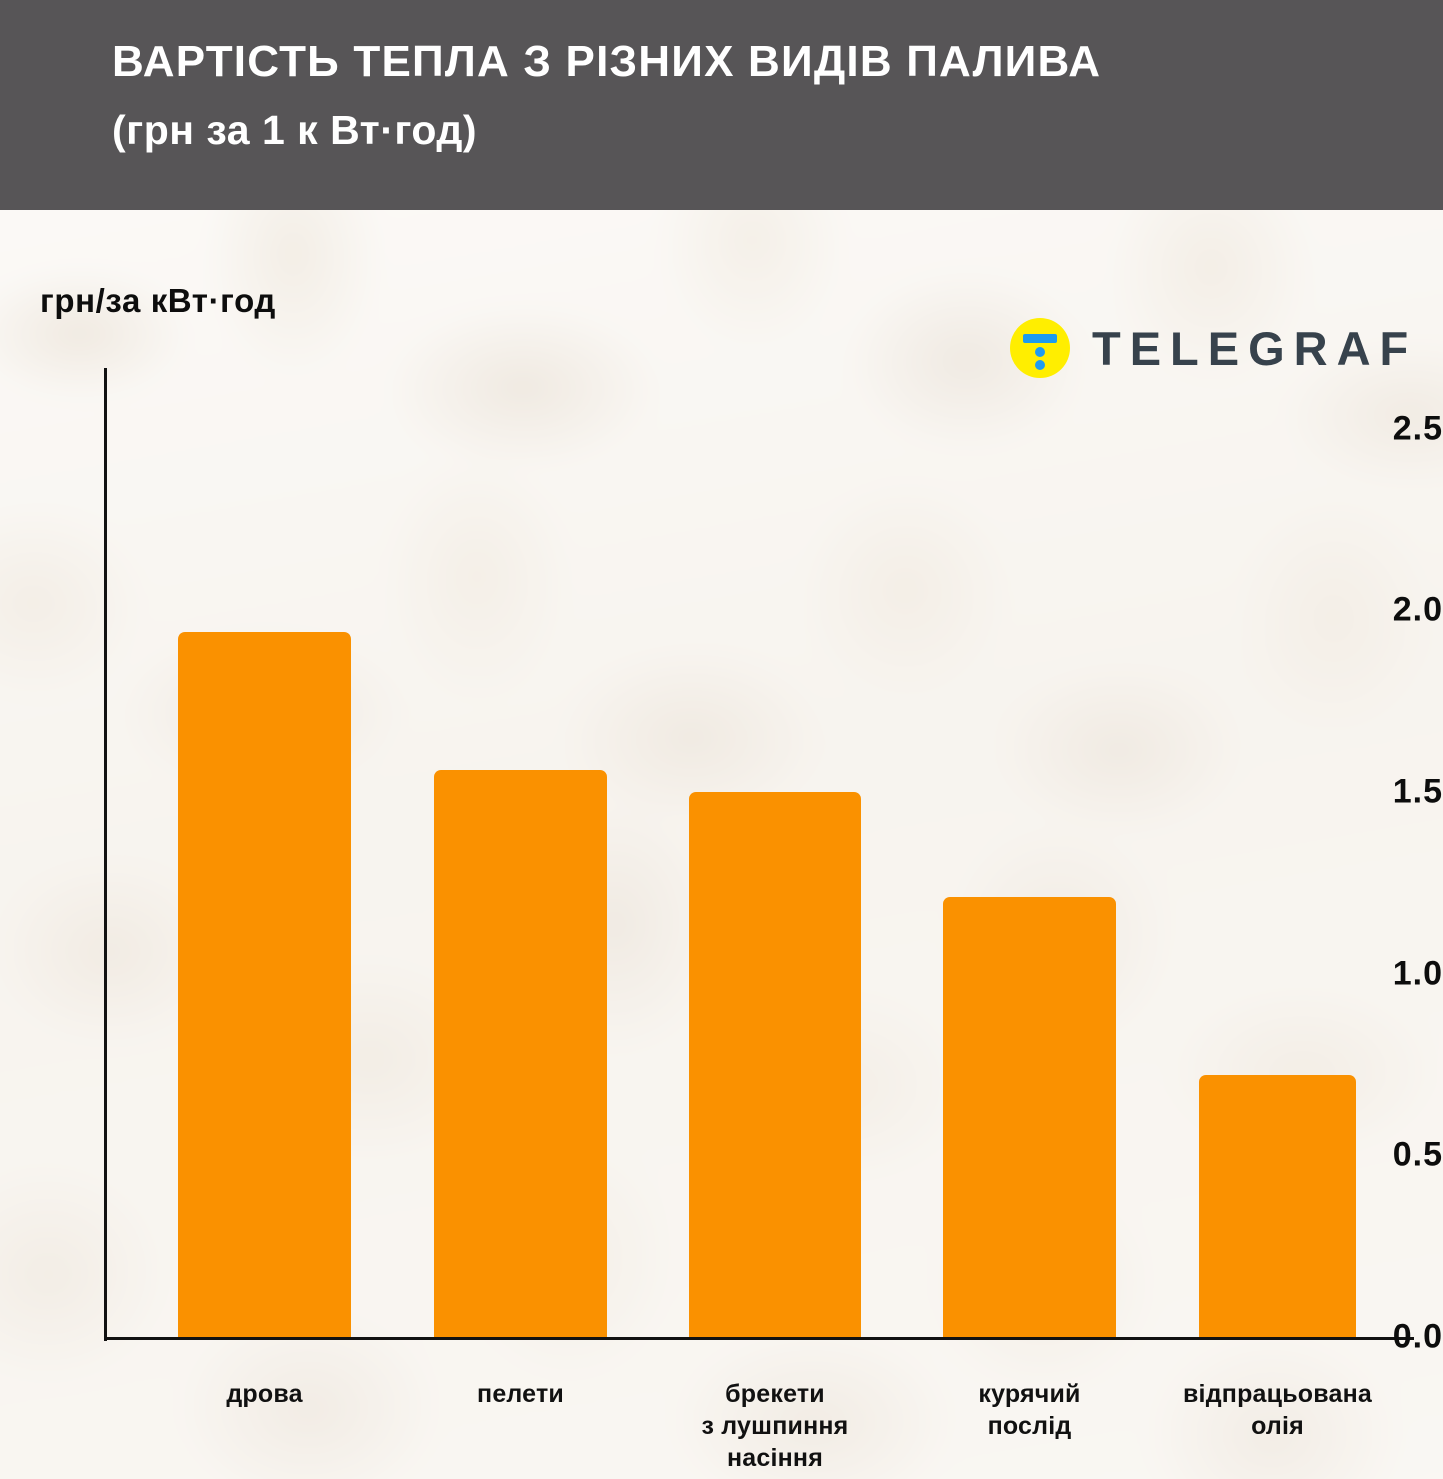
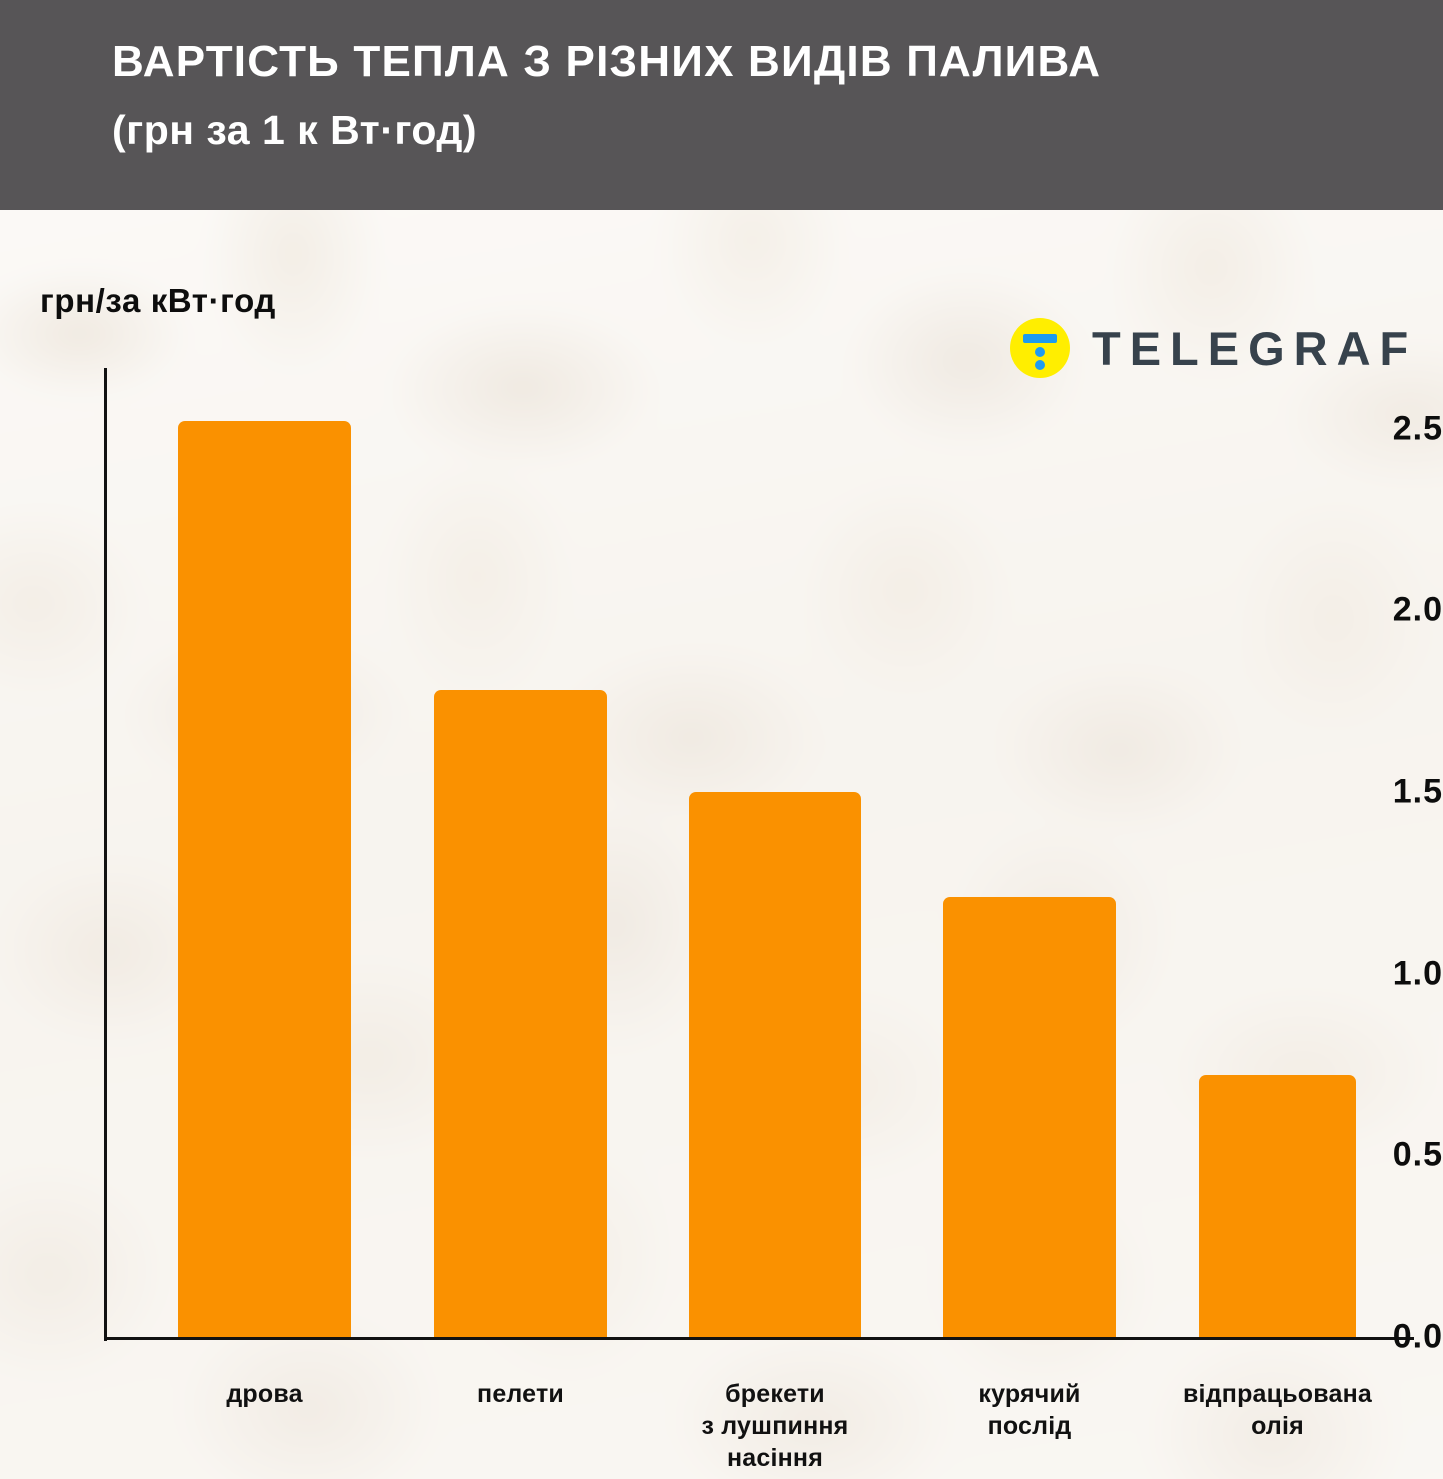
дрова: 1.94 -> 2.52
пелети: 1.56 -> 1.78
